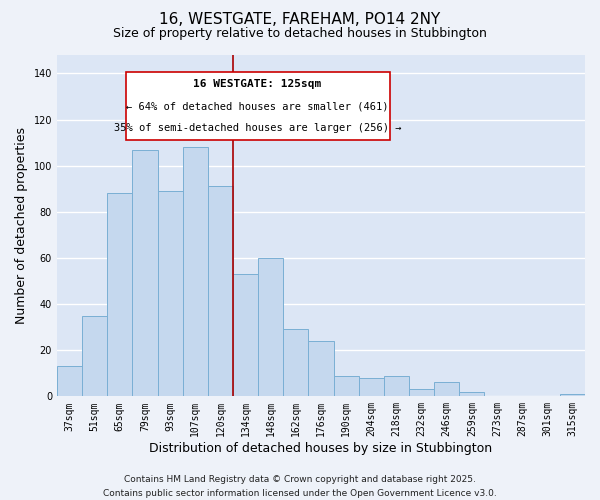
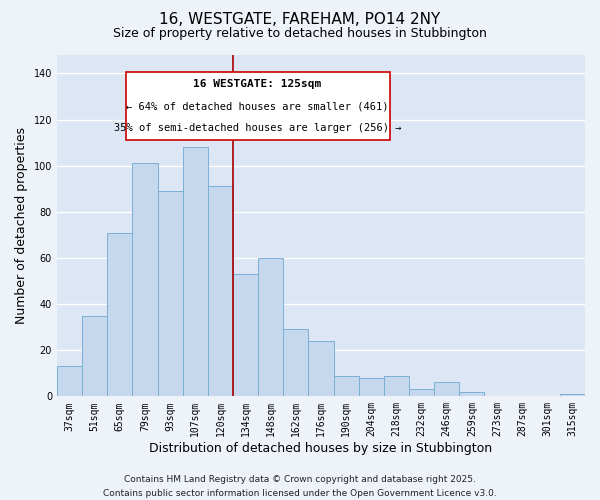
65sqm: 88 -> 71
79sqm: 107 -> 101
